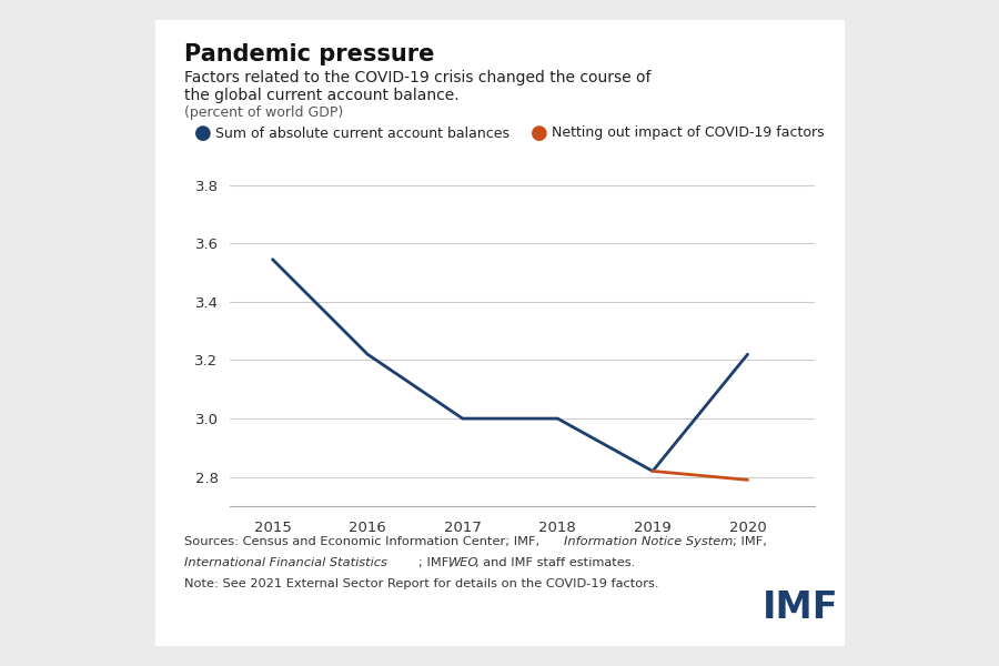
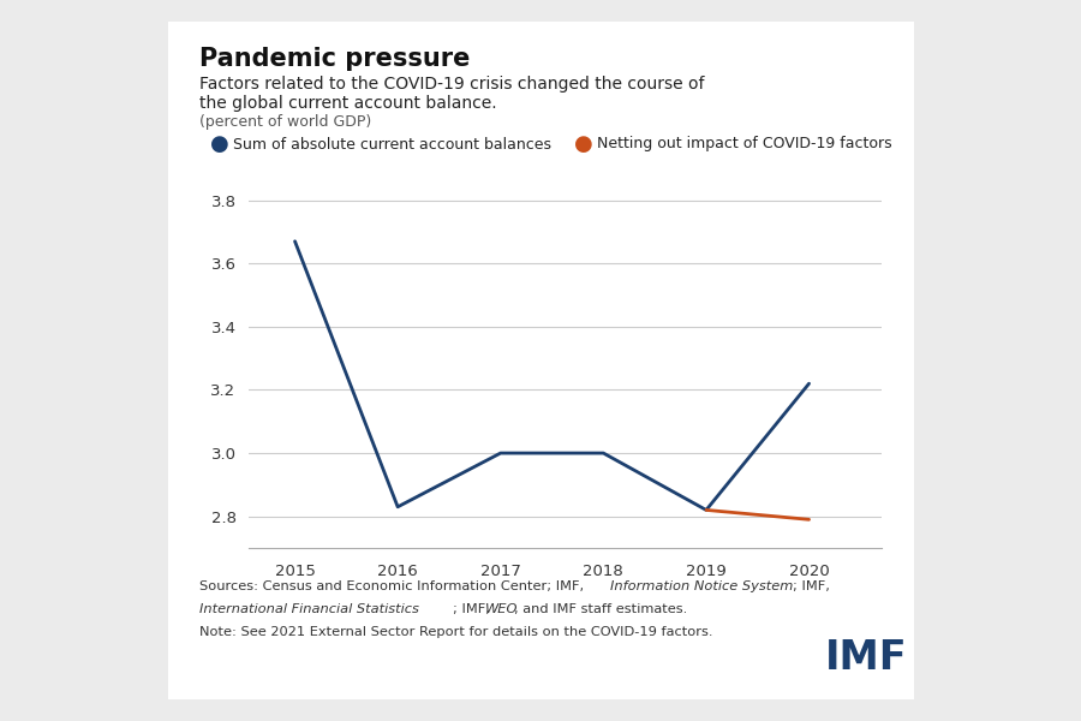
2015: 3.545 -> 3.670
2016: 3.220 -> 2.830
